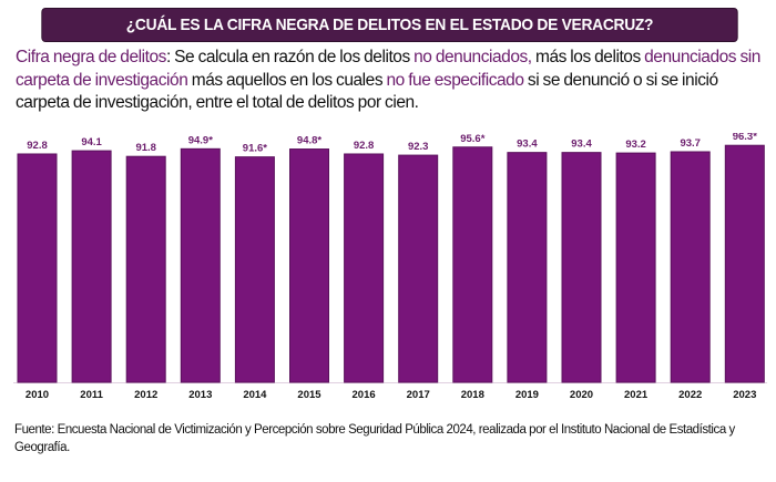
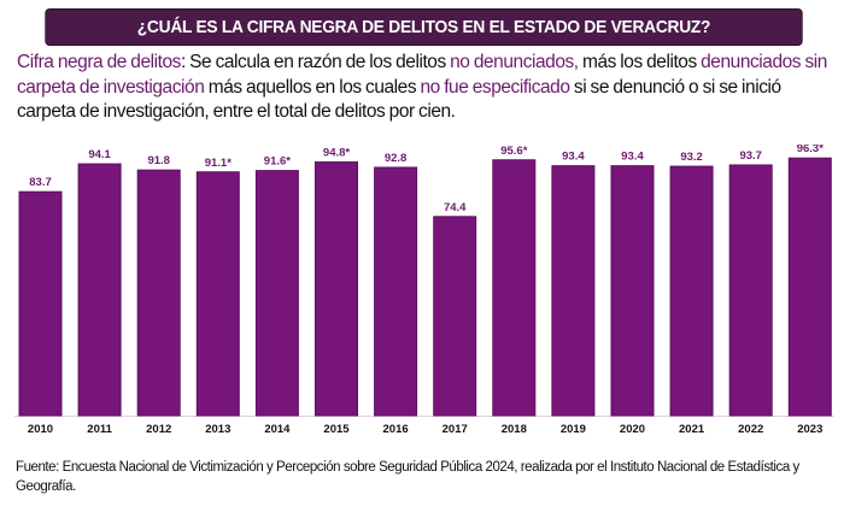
2010: 92.8 -> 83.7
2013: 94.9 -> 91.1
2017: 92.3 -> 74.4
